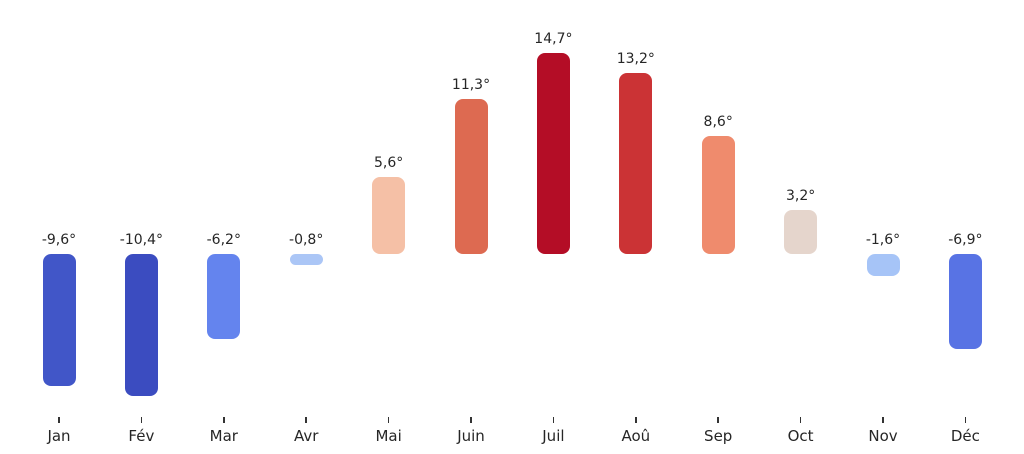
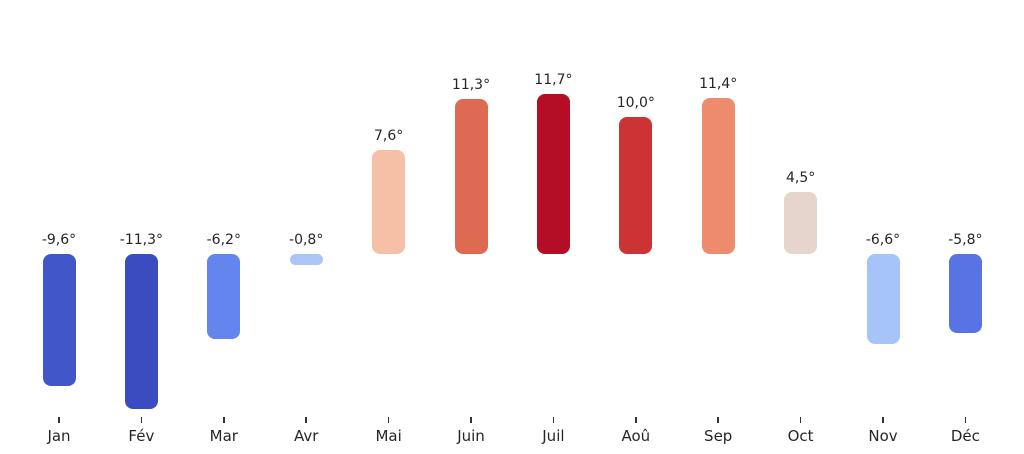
Fév: -10,4° -> -11,3°
Mai: 5,6° -> 7,6°
Juil: 14,7° -> 11,7°
Aoû: 13,2° -> 10,0°
Sep: 8,6° -> 11,4°
Oct: 3,2° -> 4,5°
Nov: -1,6° -> -6,6°
Déc: -6,9° -> -5,8°
